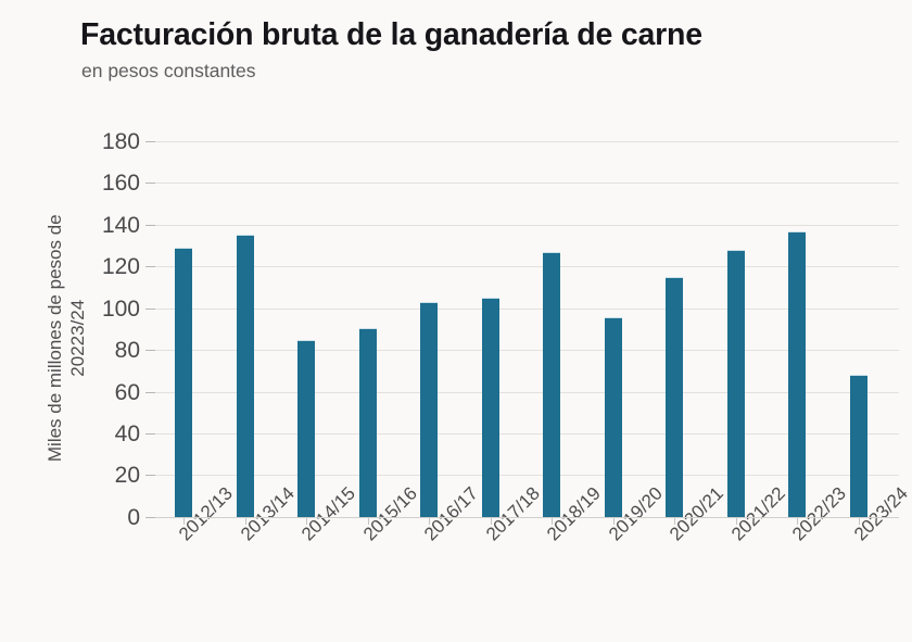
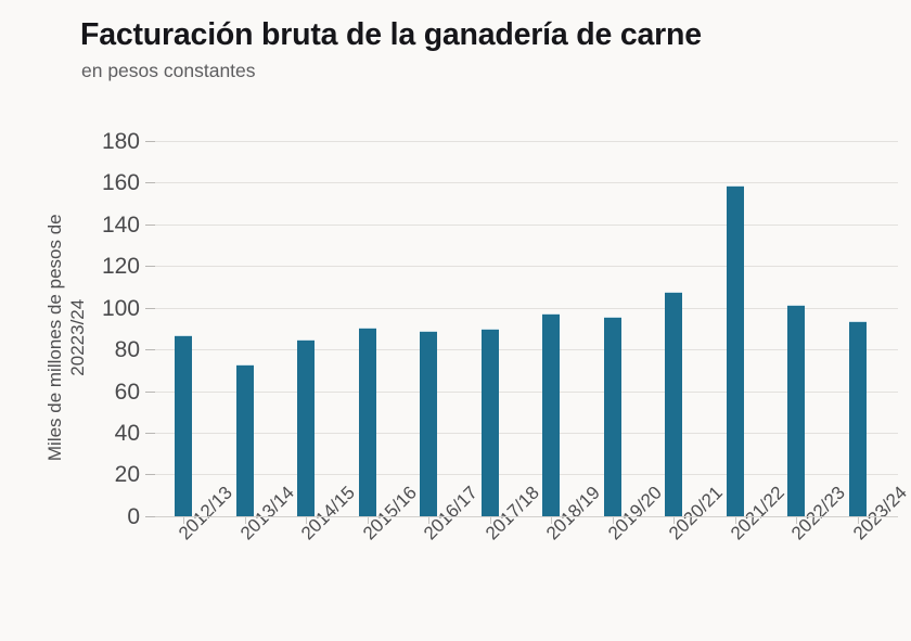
2012/13: 129 -> 87
2013/14: 135 -> 73
2016/17: 103 -> 89
2017/18: 105 -> 90
2018/19: 127 -> 97
2020/21: 115 -> 108
2021/22: 128 -> 158
2022/23: 137 -> 102
2023/24: 68 -> 94
